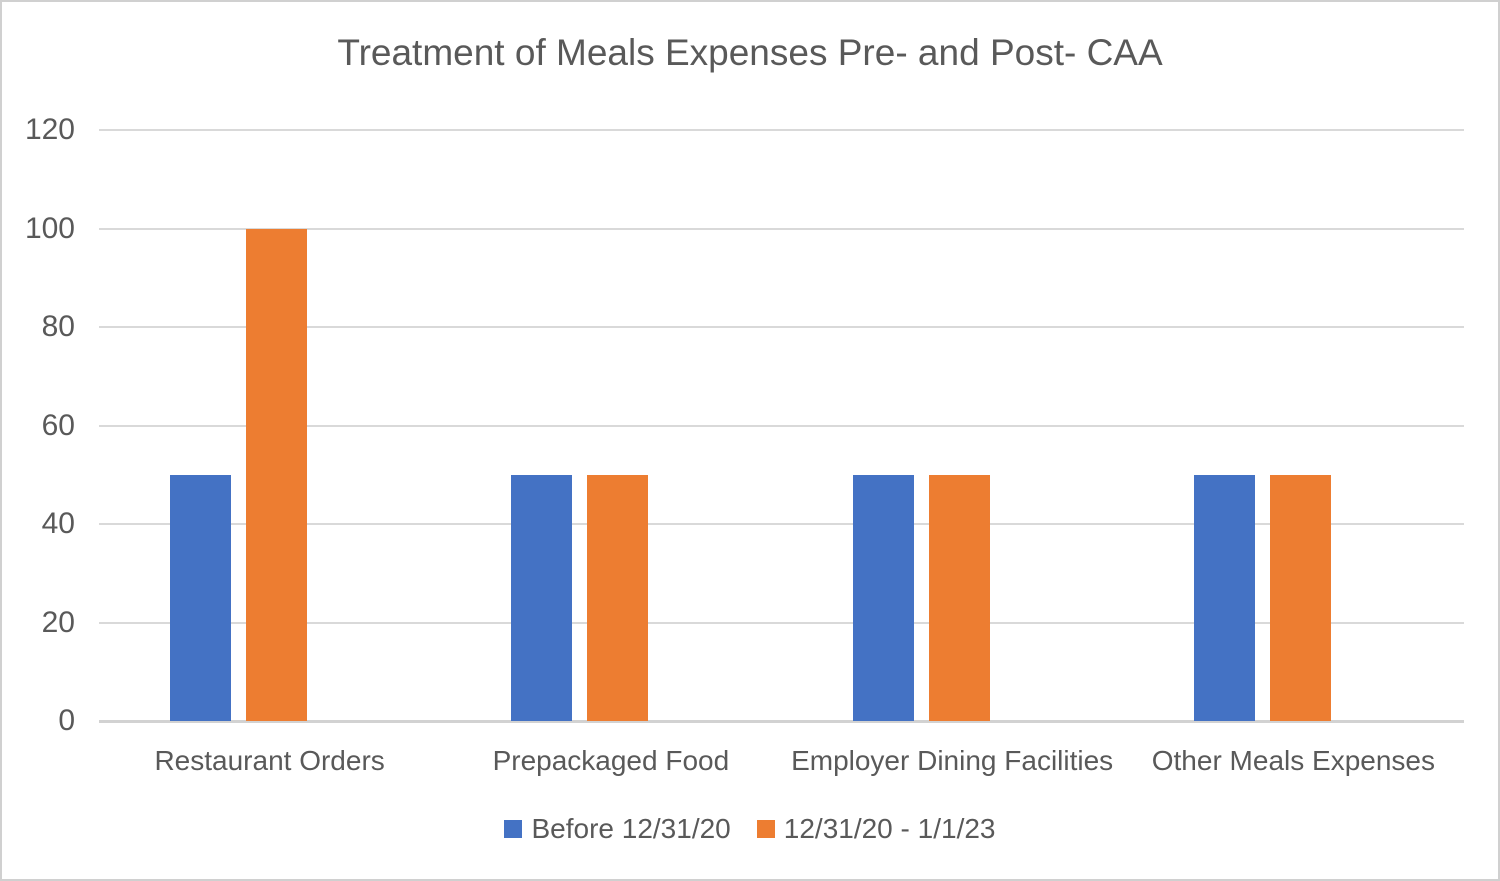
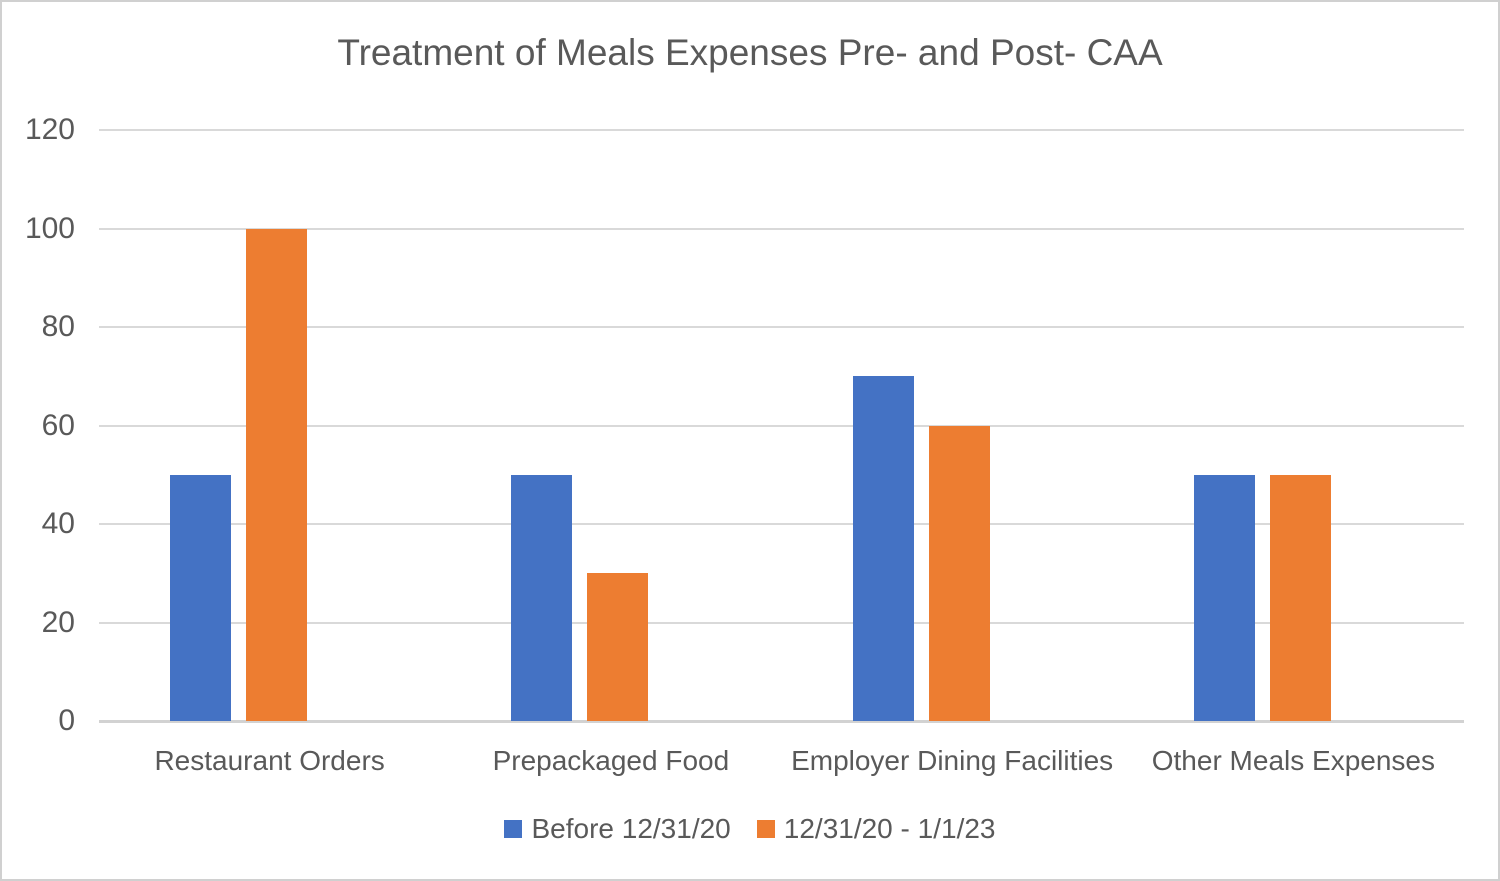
12/31/20 - 1/1/23/Prepackaged Food: 50 -> 30
Before 12/31/20/Employer Dining Facilities: 50 -> 70
12/31/20 - 1/1/23/Employer Dining Facilities: 50 -> 60
